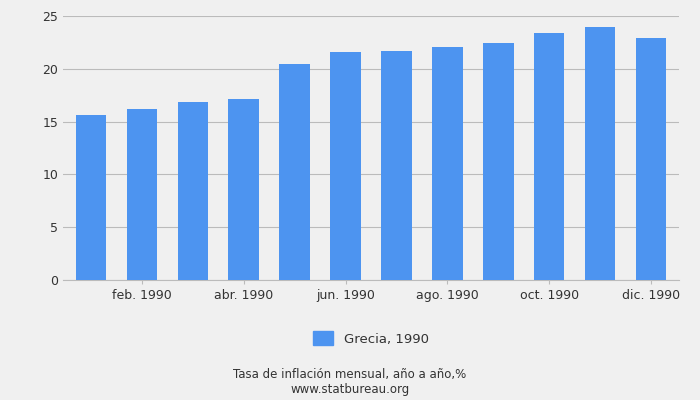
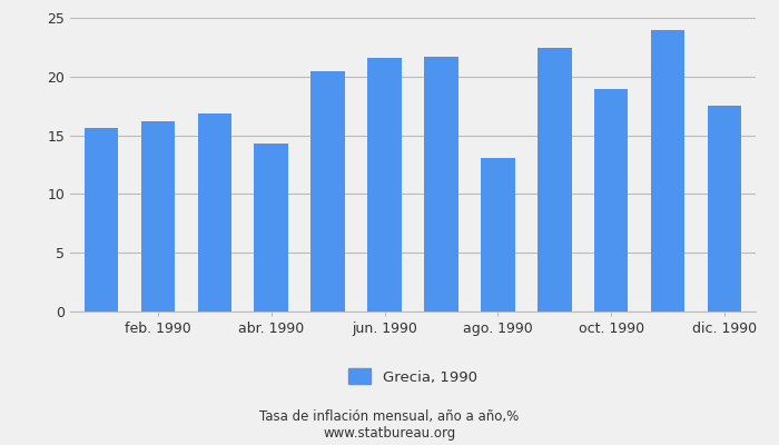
abr. 1990: 17.1 -> 14.3
ago. 1990: 22.1 -> 13.1
oct. 1990: 23.4 -> 18.9
dic. 1990: 22.9 -> 17.5
